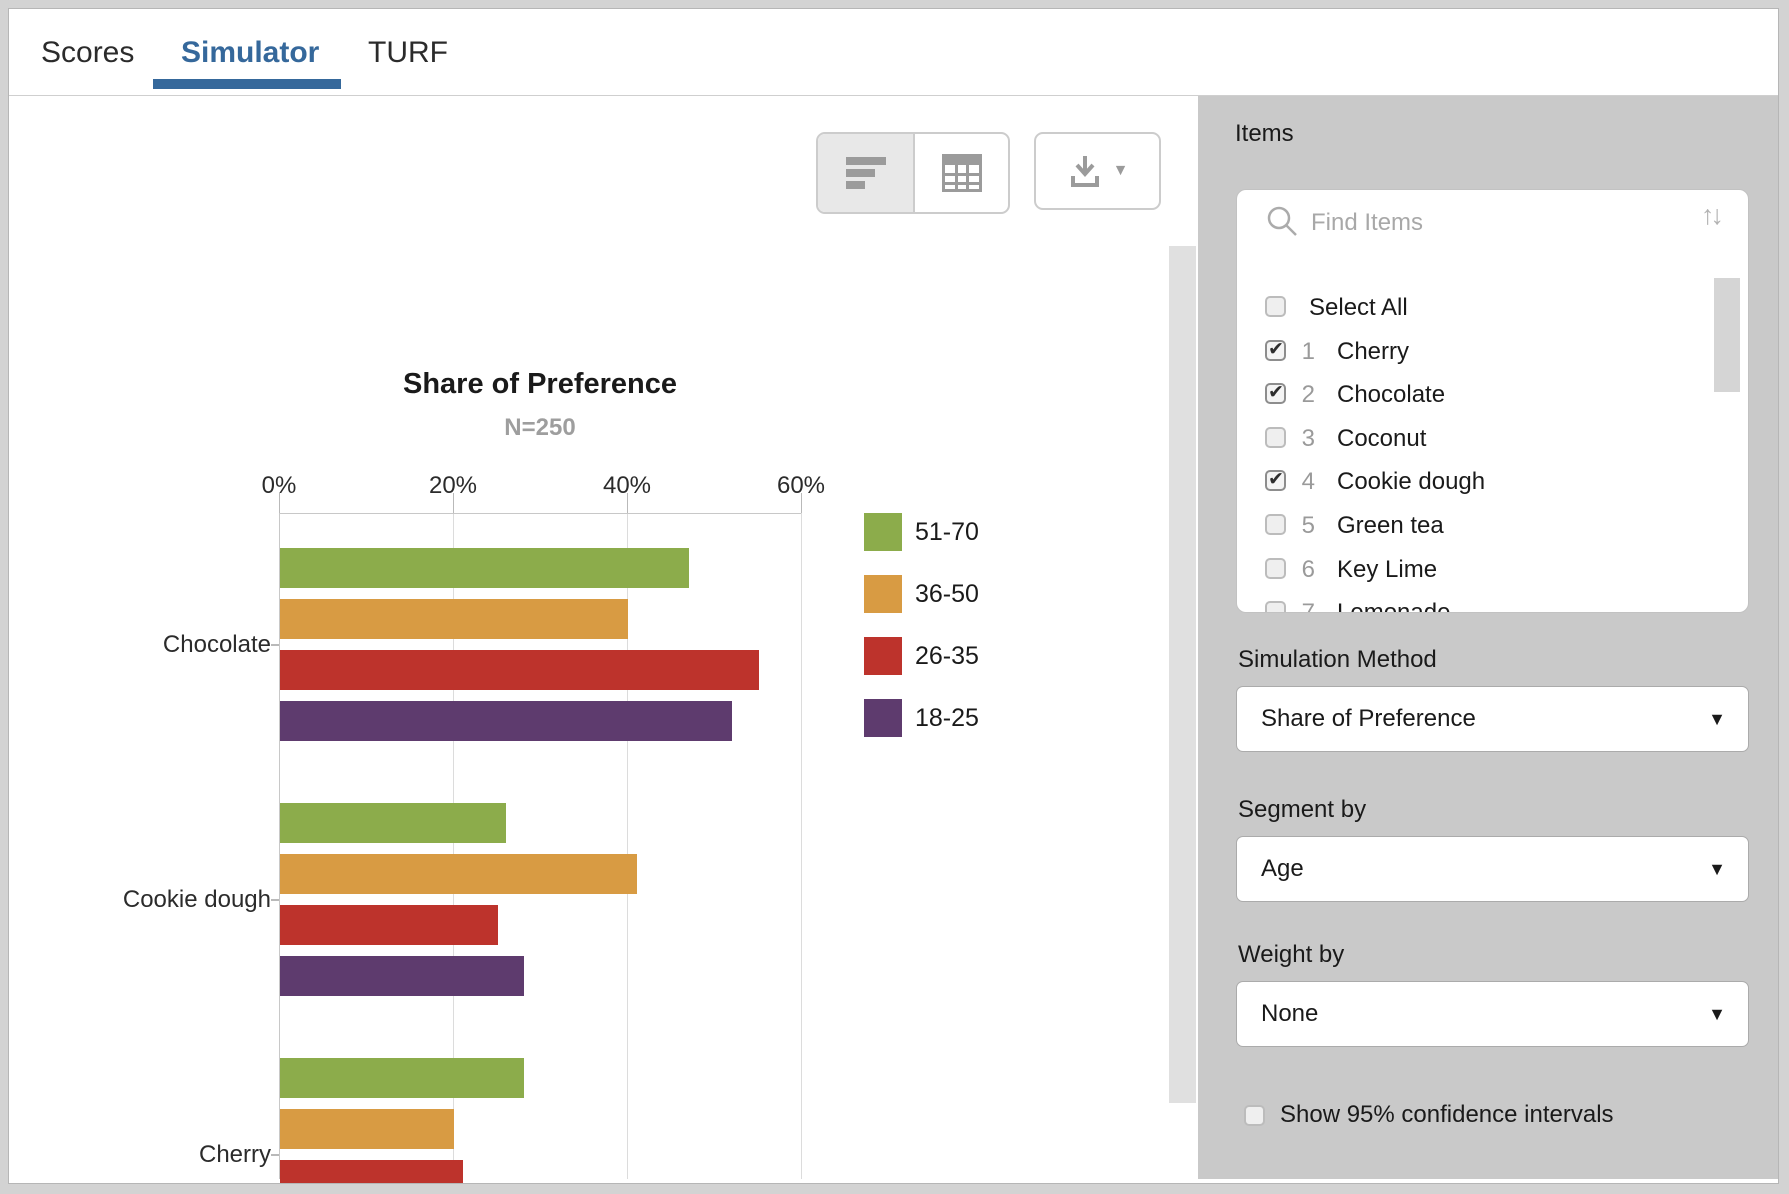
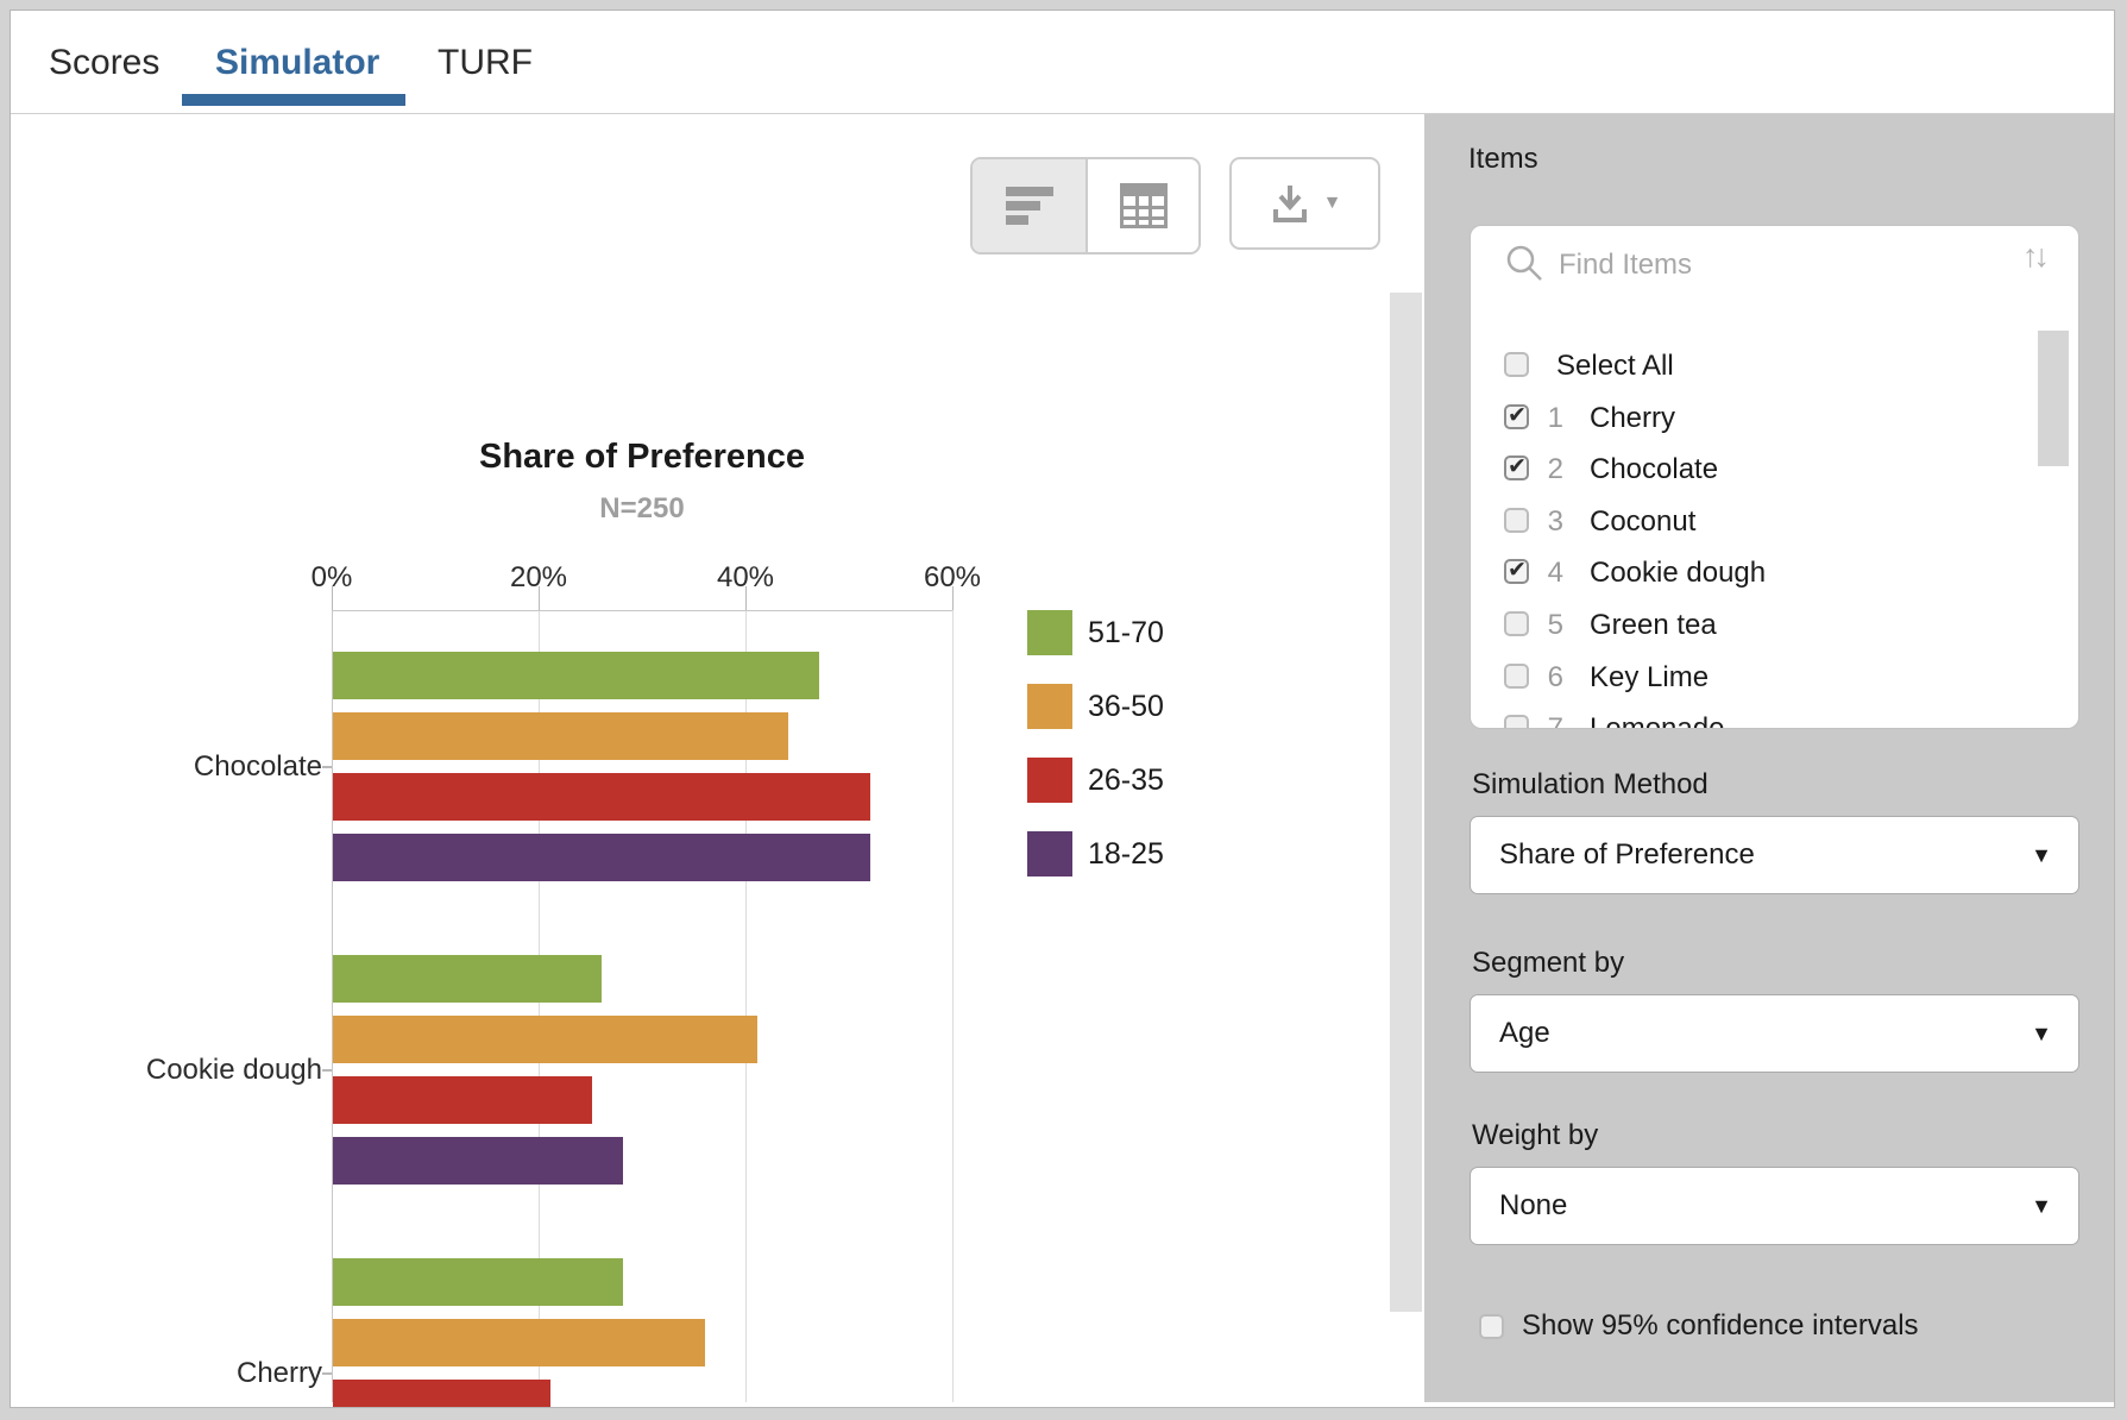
36-50/Chocolate: 40% -> 44%
26-35/Chocolate: 55% -> 52%
36-50/Cherry: 20% -> 36%
